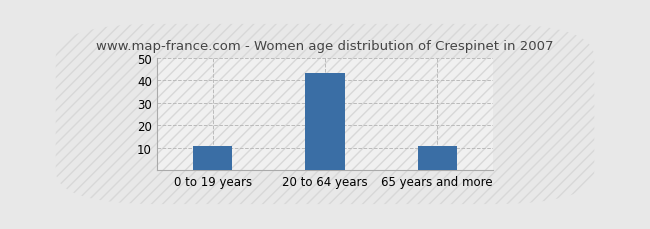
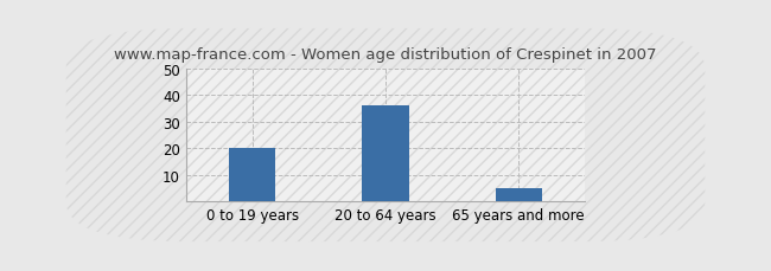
0 to 19 years: 11 -> 20
20 to 64 years: 43 -> 36
65 years and more: 11 -> 5
